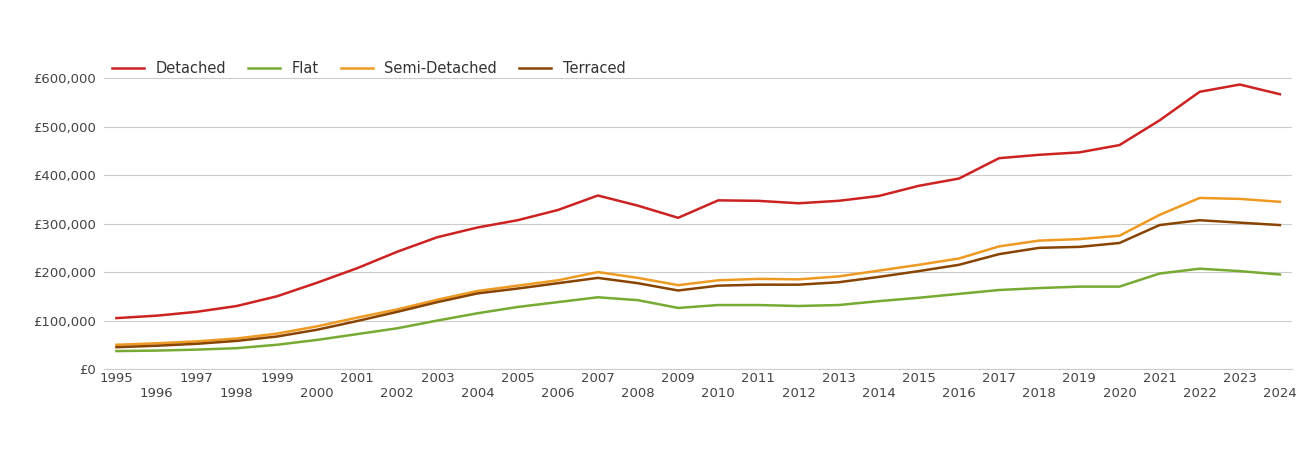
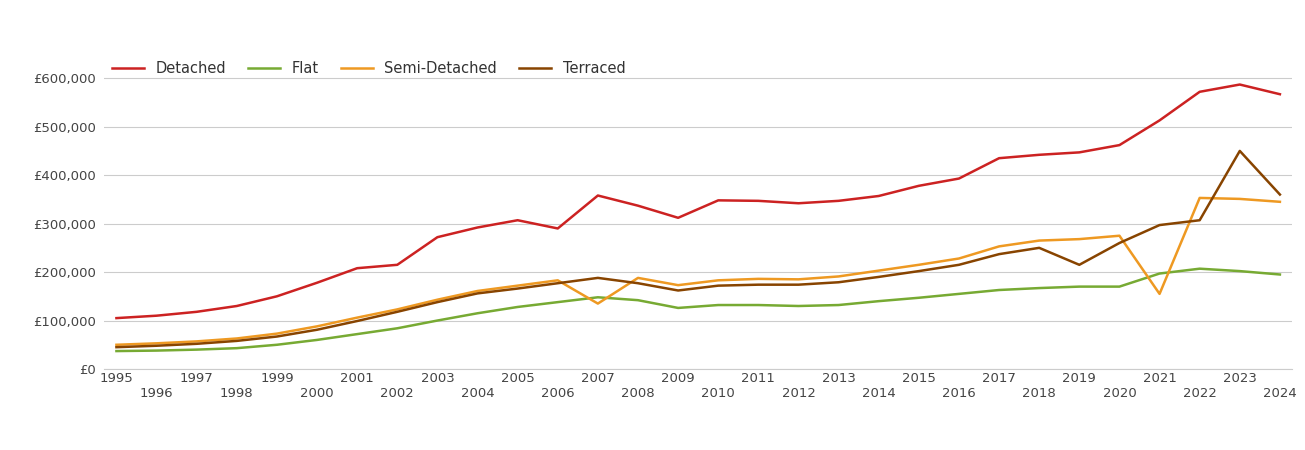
Detached/2002: £242,000 -> £215,000
Detached/2006: £328,000 -> £290,000
Semi-Detached/2007: £200,000 -> £135,000
Terraced/2019: £252,000 -> £215,000
Semi-Detached/2021: £318,000 -> £155,000
Terraced/2023: £302,000 -> £450,000
Terraced/2024: £297,000 -> £360,000
